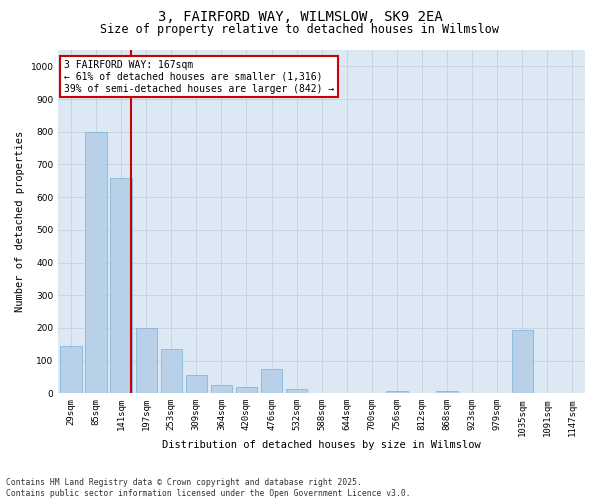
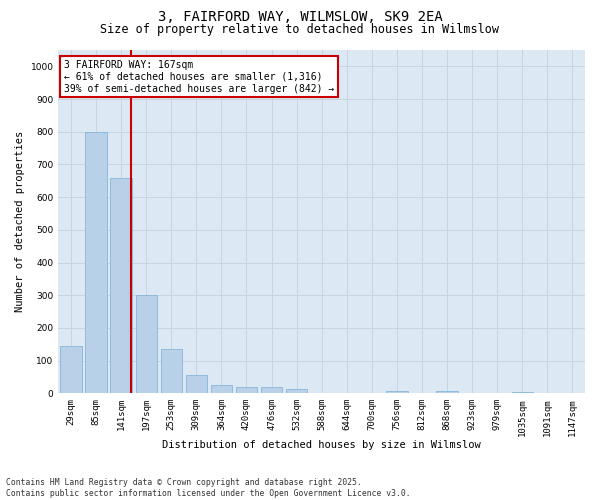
197sqm: 200 -> 300
476sqm: 75 -> 18
1035sqm: 195 -> 5
